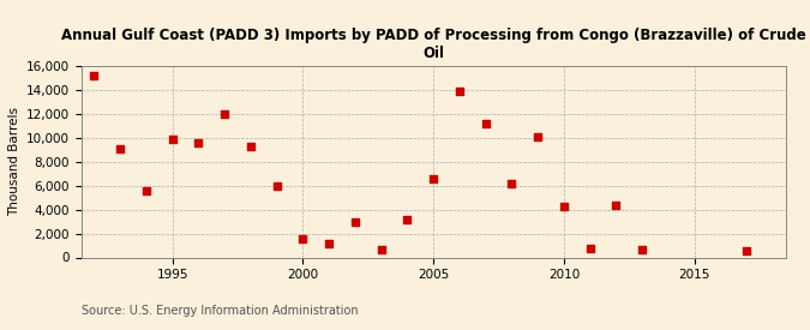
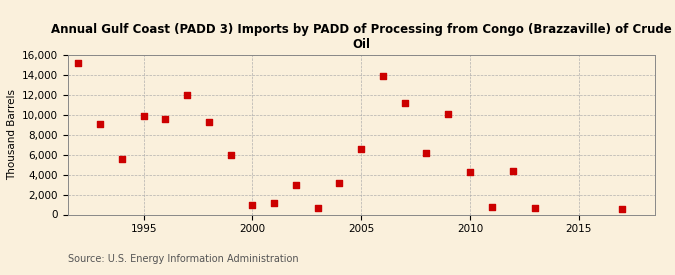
2000: 1,600 -> 1,000
